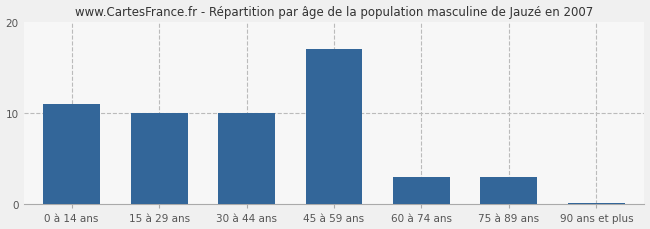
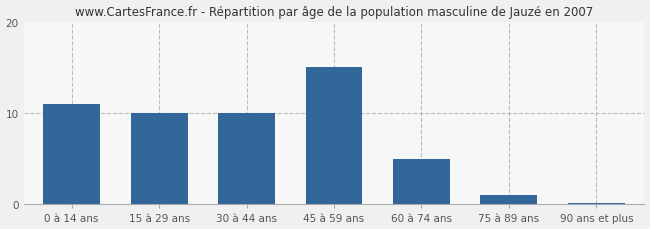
45 à 59 ans: 17.0 -> 15.0
60 à 74 ans: 3.0 -> 5.0
75 à 89 ans: 3.0 -> 1.0
